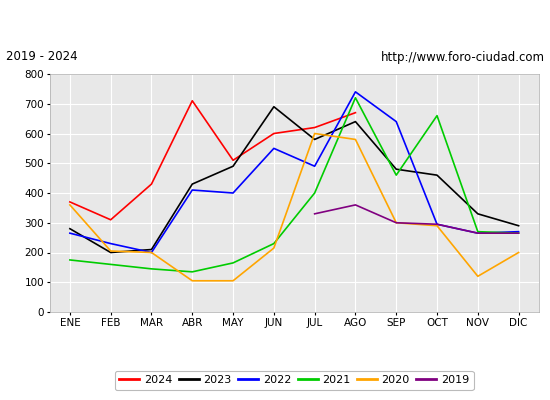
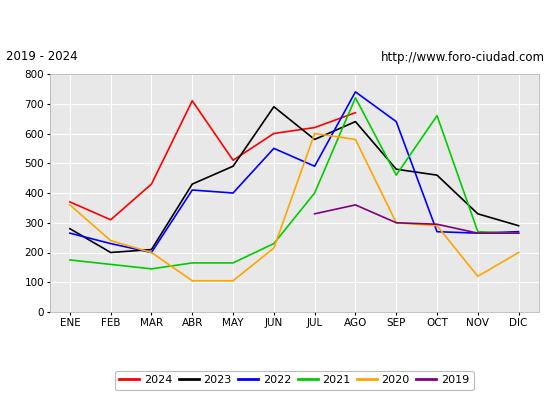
2020/FEB: 205 -> 240
2021/ABR: 135 -> 165
2022/OCT: 295 -> 270
